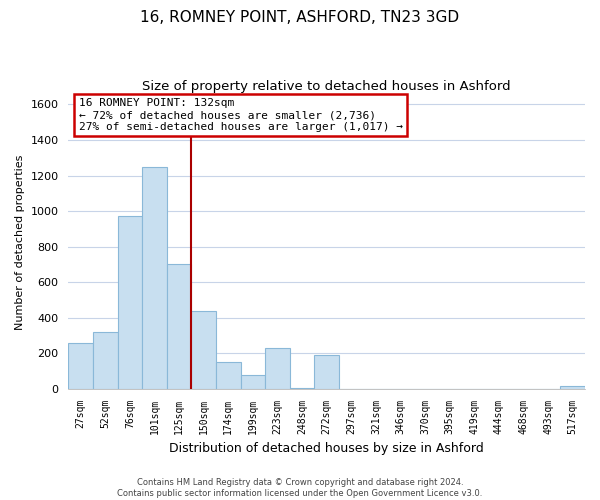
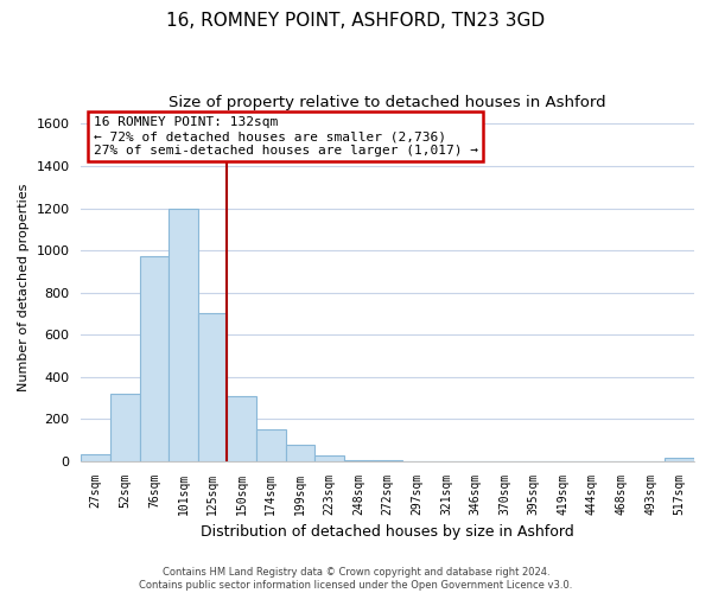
27sqm: 260 -> 30
101sqm: 1250 -> 1200
150sqm: 440 -> 310
223sqm: 230 -> 20
272sqm: 190 -> 0
